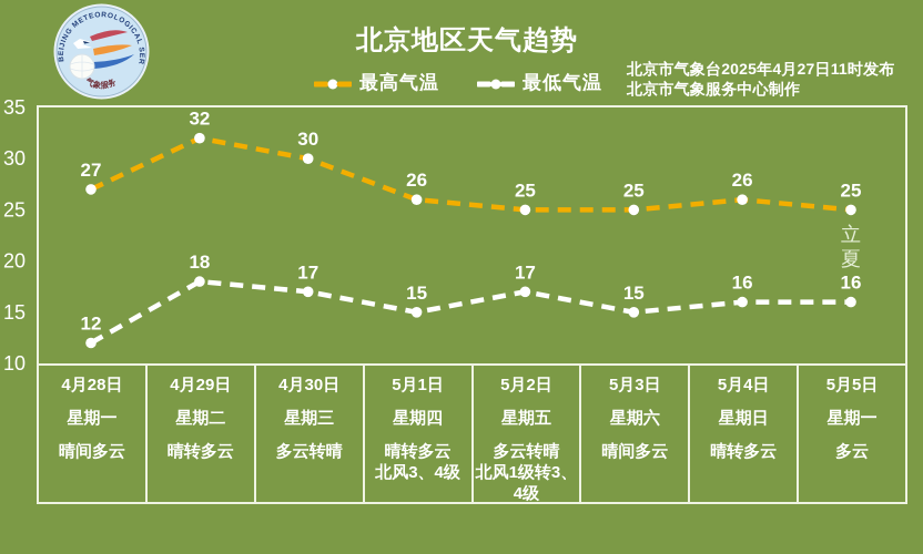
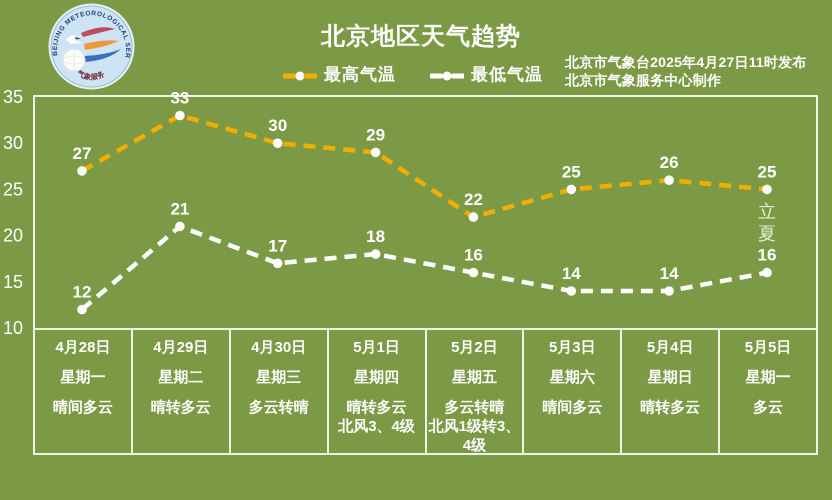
最高气温/4月29日: 32 -> 33
最低气温/4月29日: 18 -> 21
最高气温/5月1日: 26 -> 29
最低气温/5月1日: 15 -> 18
最高气温/5月2日: 25 -> 22
最低气温/5月2日: 17 -> 16
最低气温/5月3日: 15 -> 14
最低气温/5月4日: 16 -> 14
